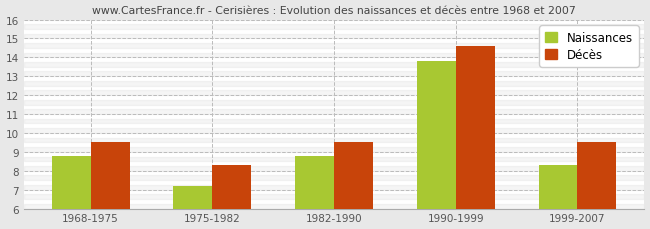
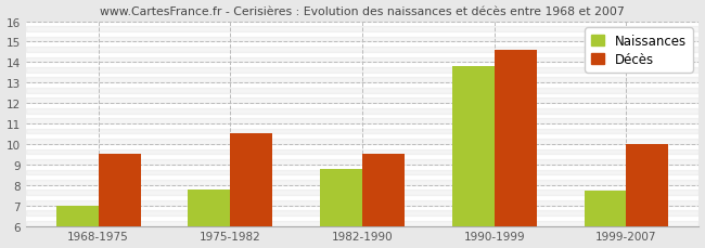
Naissances/1968-1975: 8.8 -> 7.0
Naissances/1975-1982: 7.2 -> 7.8
Décès/1975-1982: 8.3 -> 10.5
Naissances/1999-2007: 8.3 -> 7.7
Décès/1999-2007: 9.5 -> 10.0
